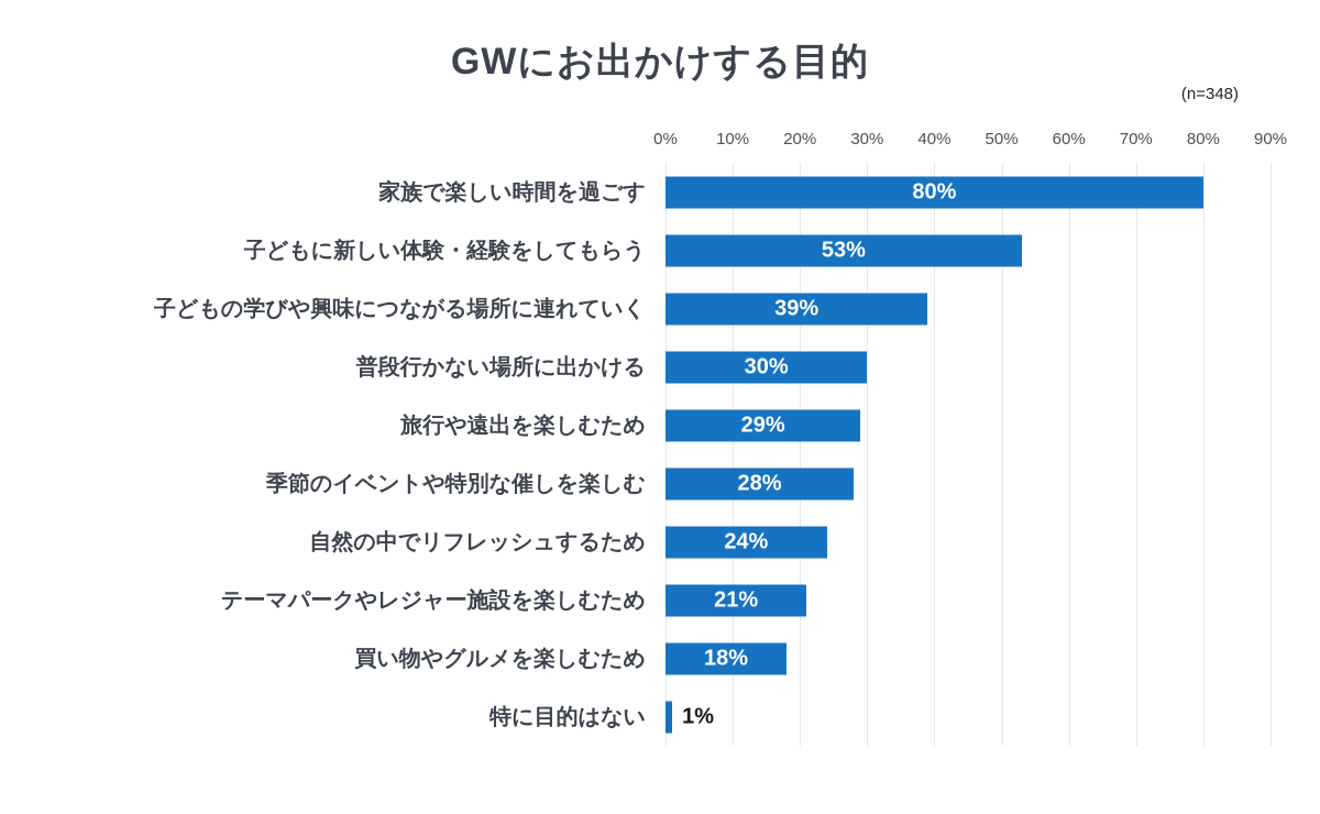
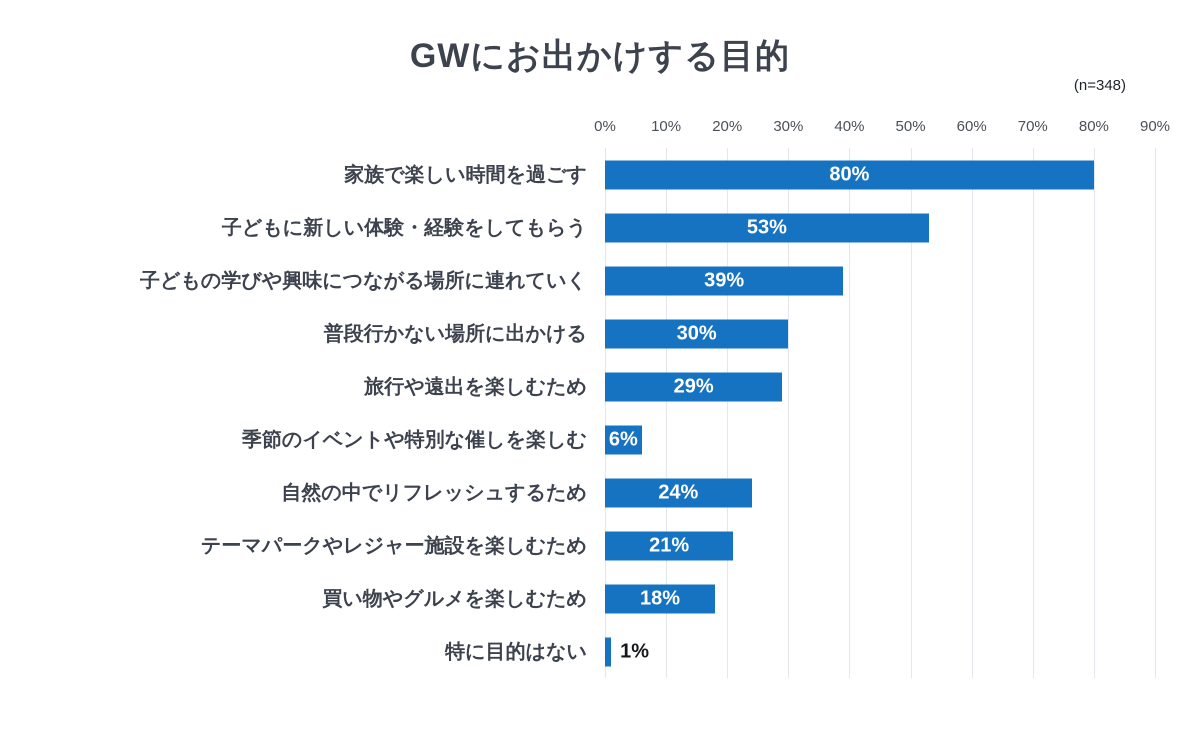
季節のイベントや特別な催しを楽しむ: 28% -> 6%
